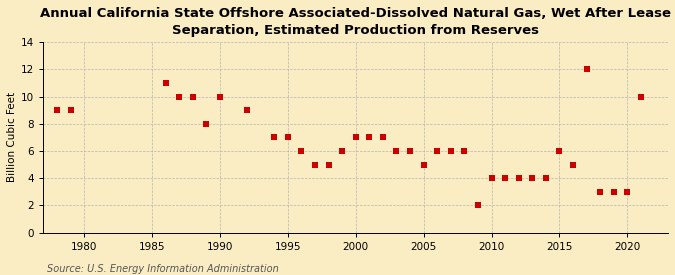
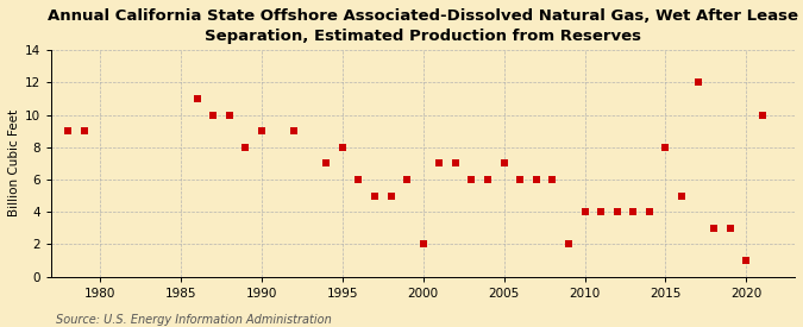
1990: 10 -> 9
1995: 7 -> 8
2000: 7 -> 2
2005: 5 -> 7
2015: 6 -> 8
2020: 3 -> 1
